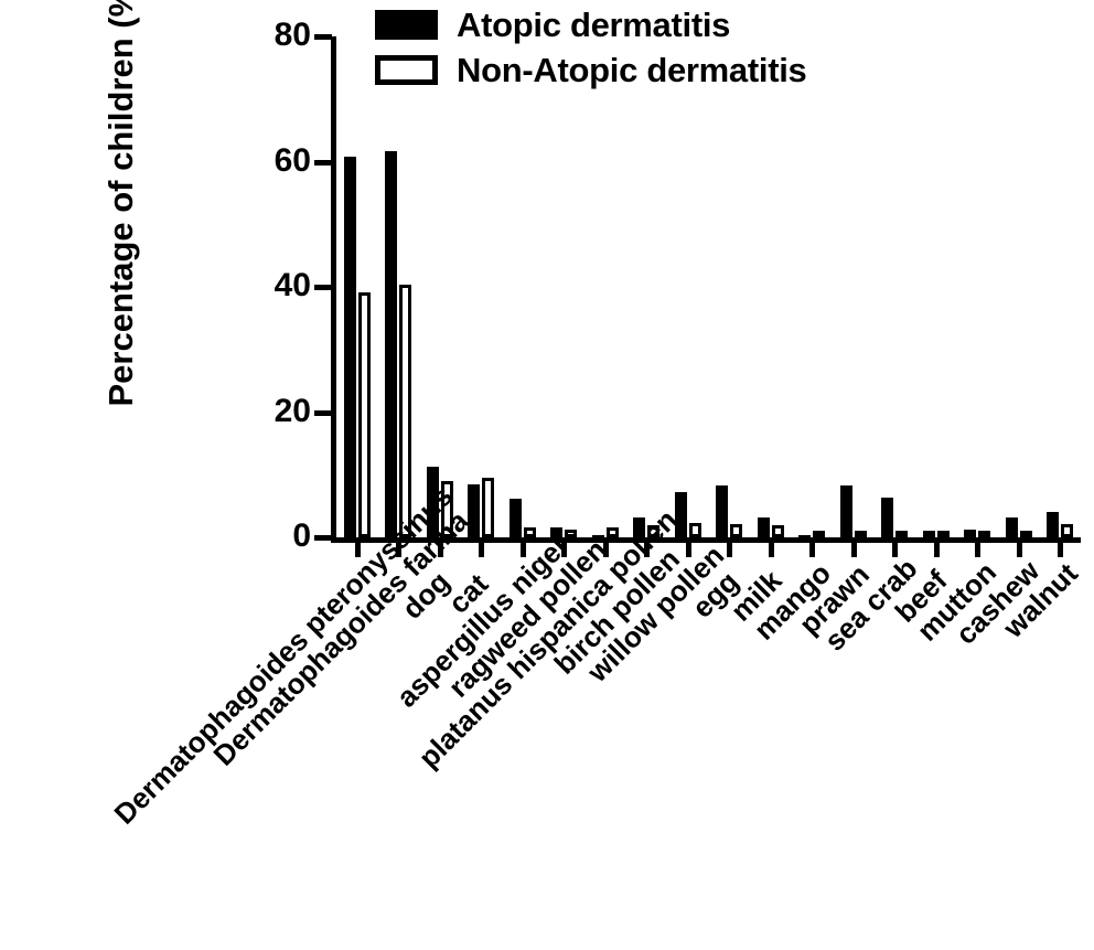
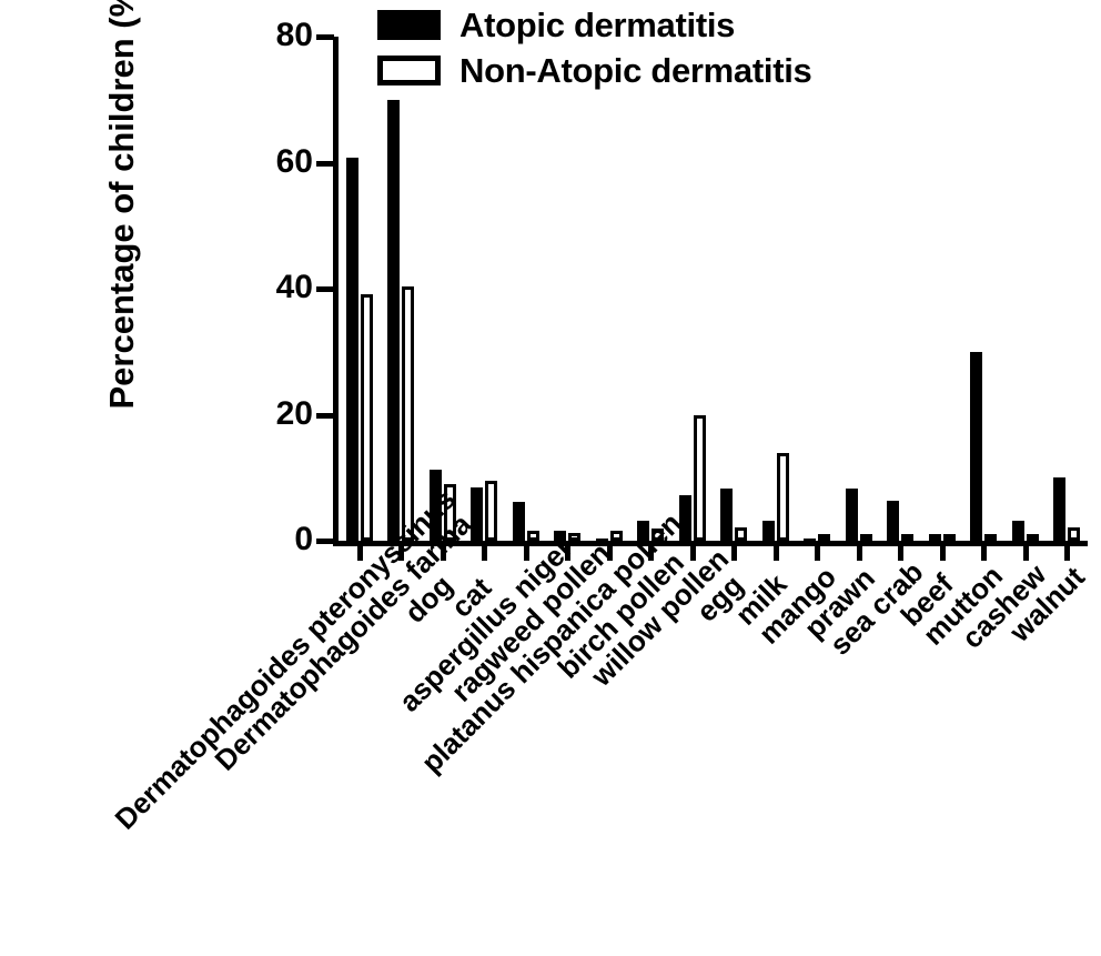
Atopic dermatitis/Dermatophagoides farina: 62 -> 70
Non-Atopic dermatitis/willow pollen: 2 -> 20
Non-Atopic dermatitis/milk: 2 -> 14
Atopic dermatitis/mutton: 1 -> 30
Atopic dermatitis/walnut: 4 -> 10
